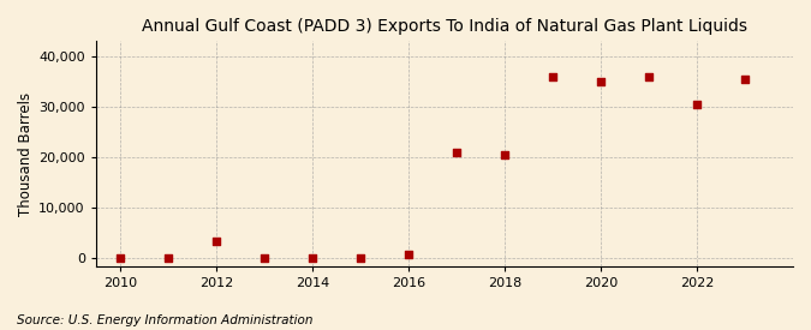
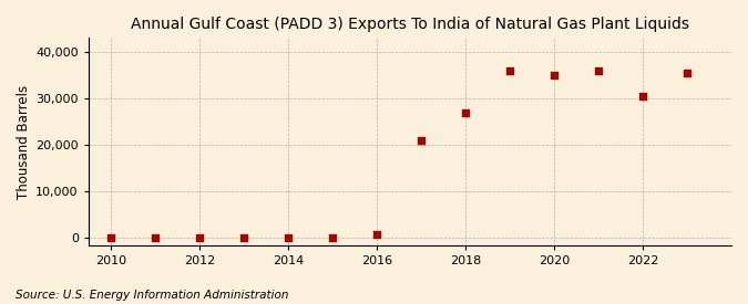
2012: 3,500 -> 0
2018: 20,500 -> 27,000
